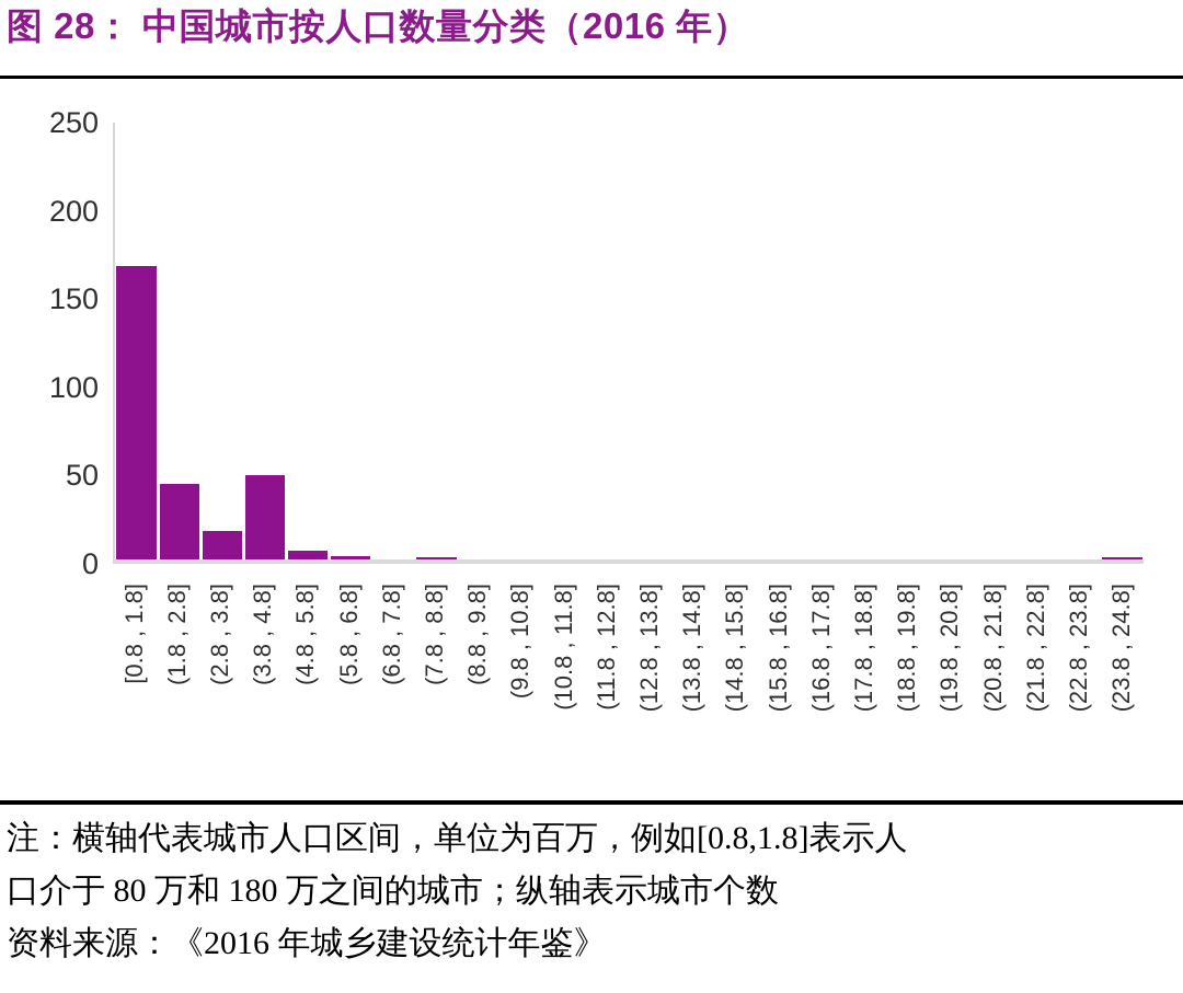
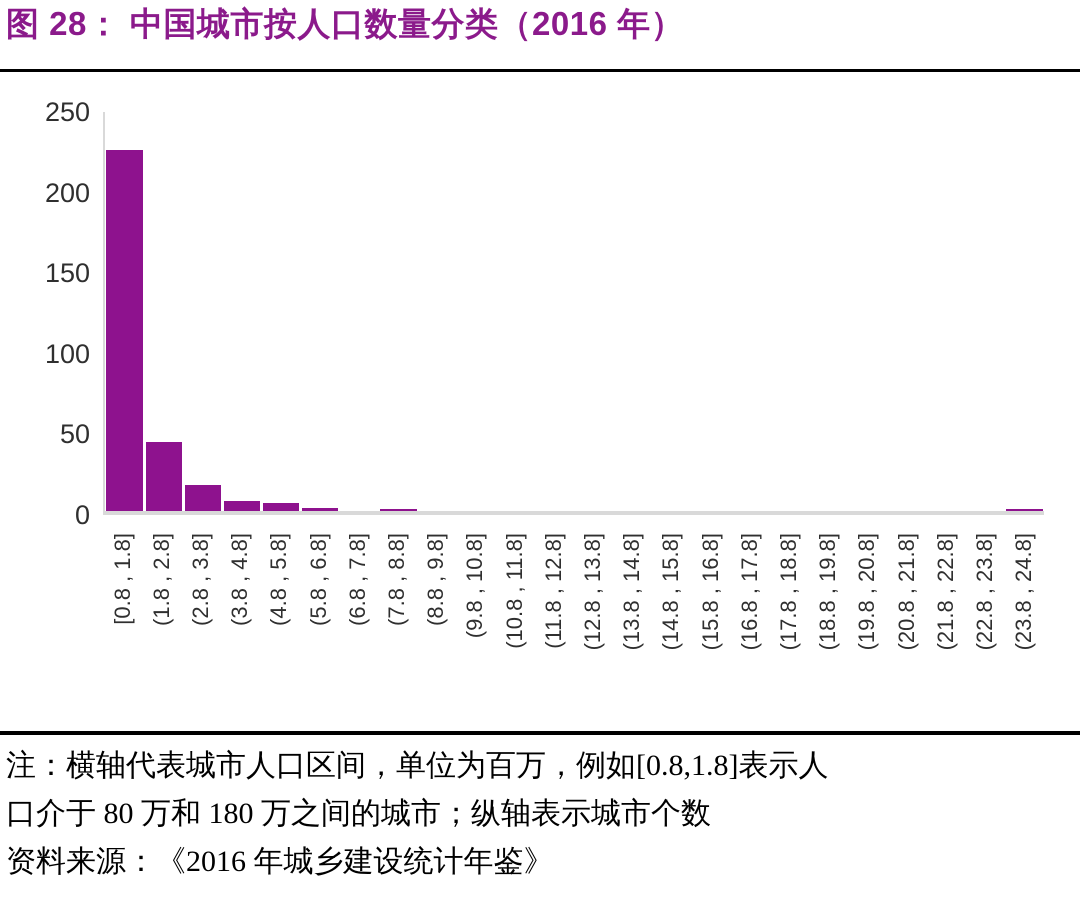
[0.8 , 1.8]: 166 -> 224
(3.8 , 4.8]: 48 -> 6
